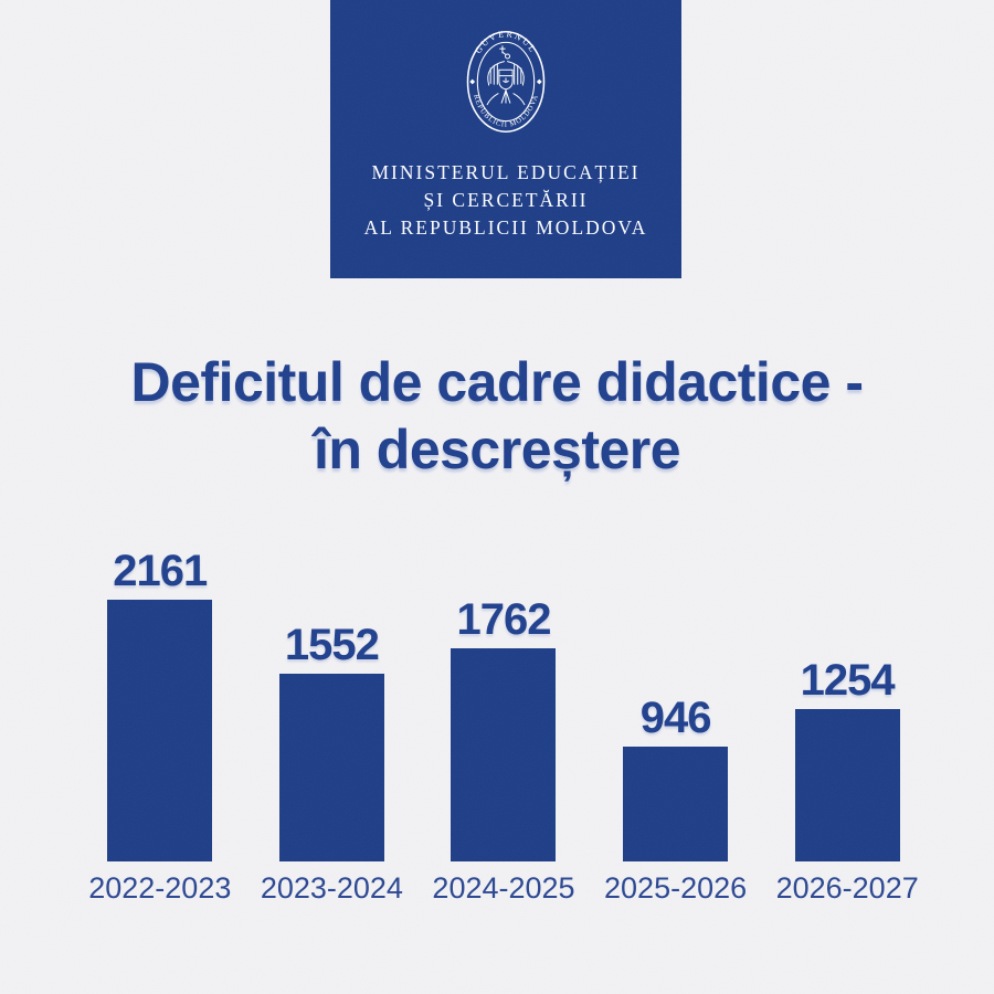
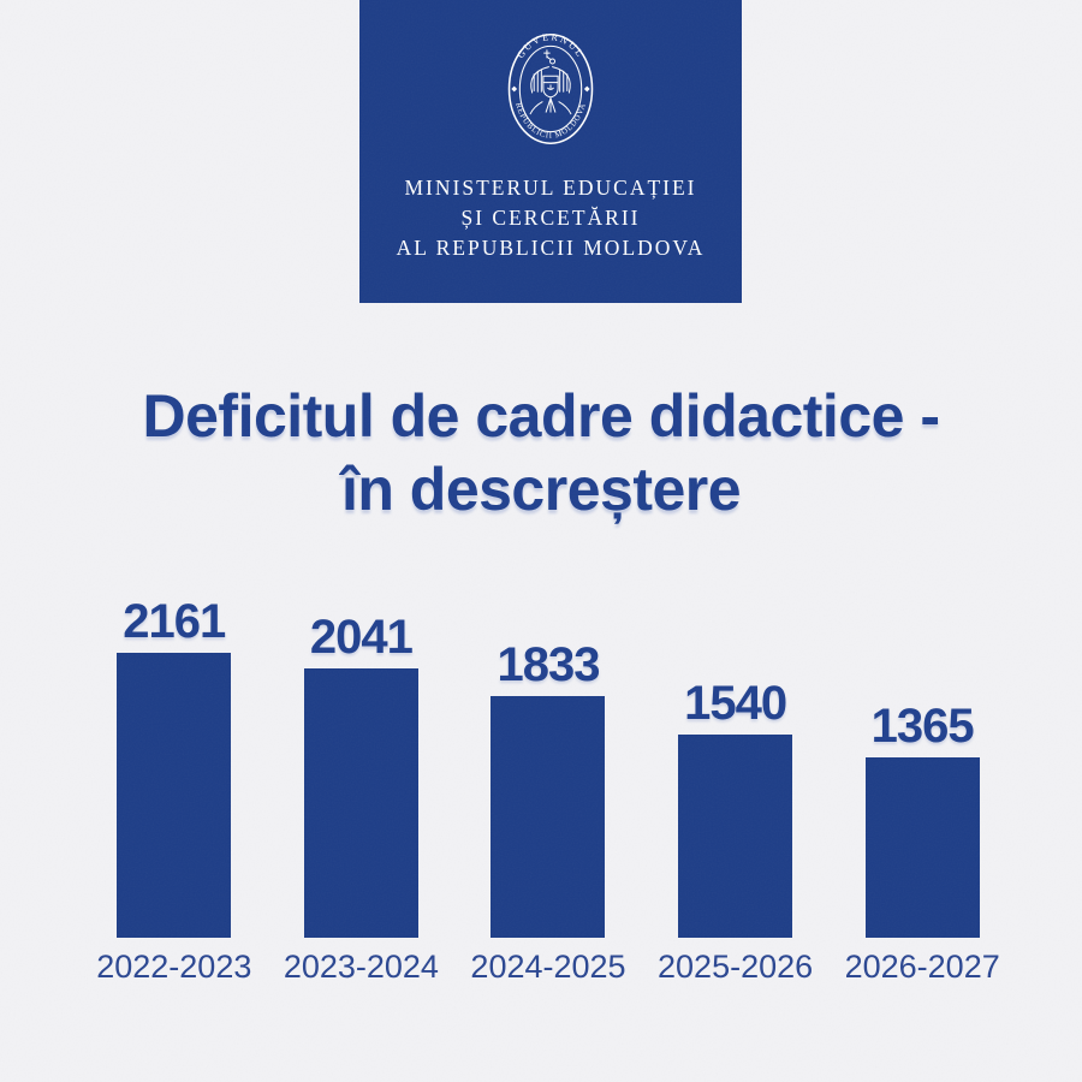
2023-2024: 1552 -> 2041
2024-2025: 1762 -> 1833
2025-2026: 946 -> 1540
2026-2027: 1254 -> 1365
